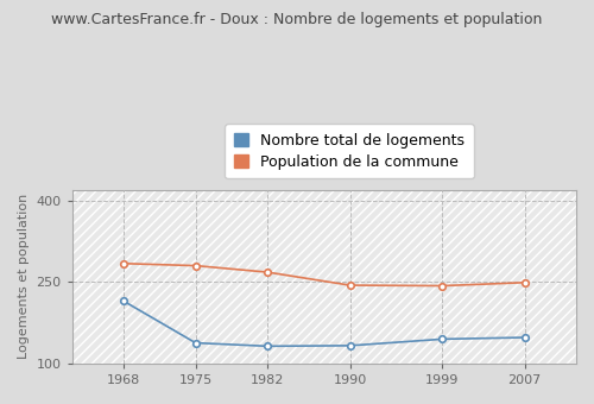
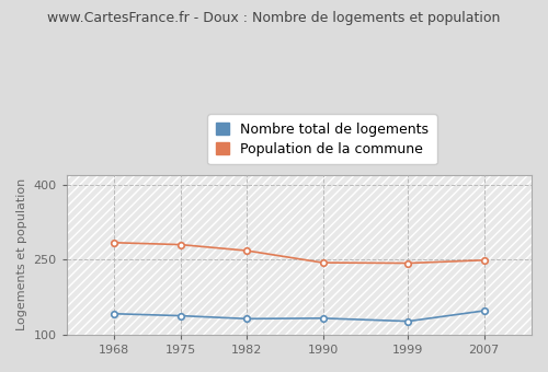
Nombre total de logements/1968: 215 -> 142
Nombre total de logements/1999: 145 -> 127
